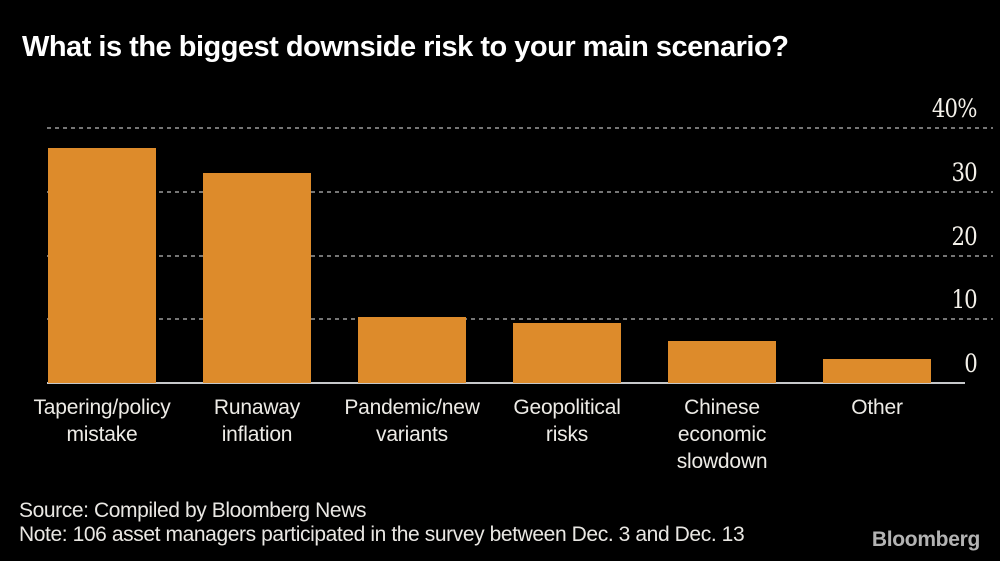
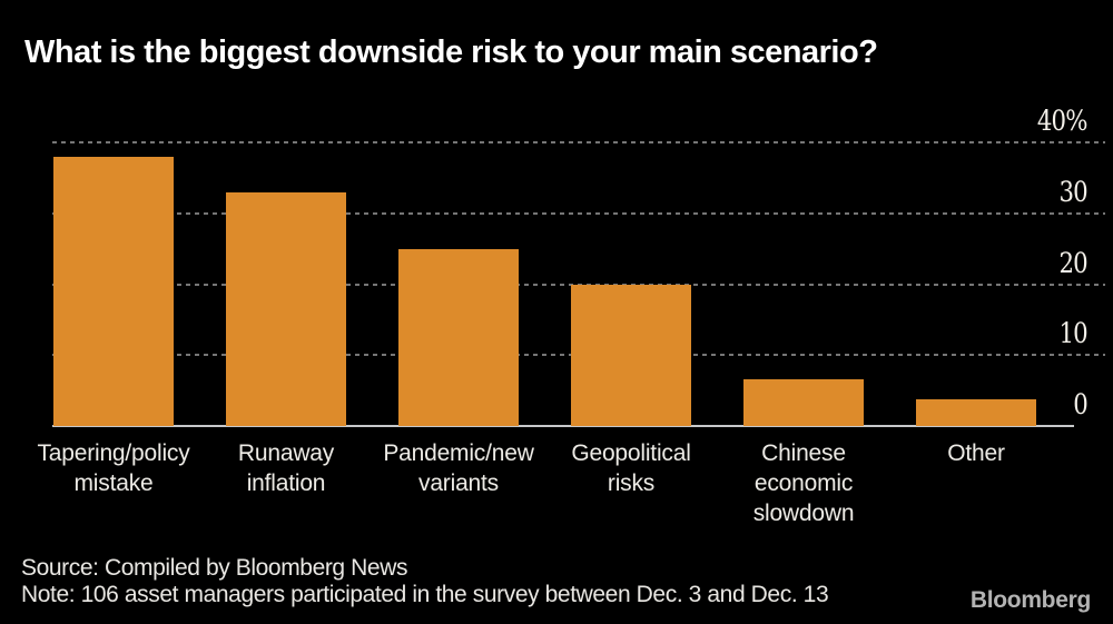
Tapering/policy mistake: 37% -> 38%
Pandemic/new variants: 10% -> 25%
Geopolitical risks: 9% -> 20%
